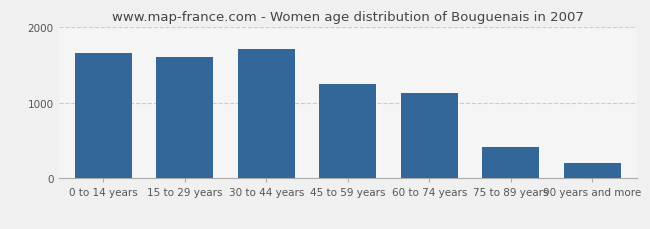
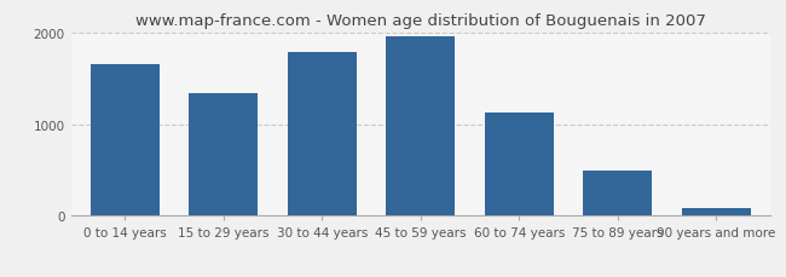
15 to 29 years: 1600 -> 1340
30 to 44 years: 1700 -> 1780
45 to 59 years: 1240 -> 1950
75 to 89 years: 420 -> 490
90 years and more: 200 -> 90
